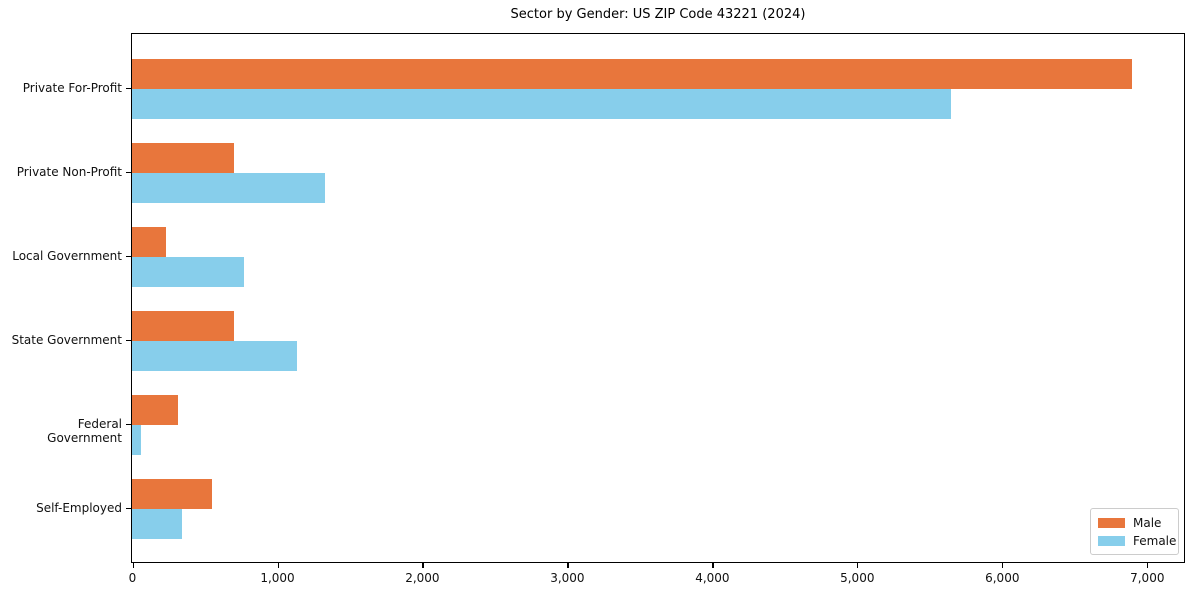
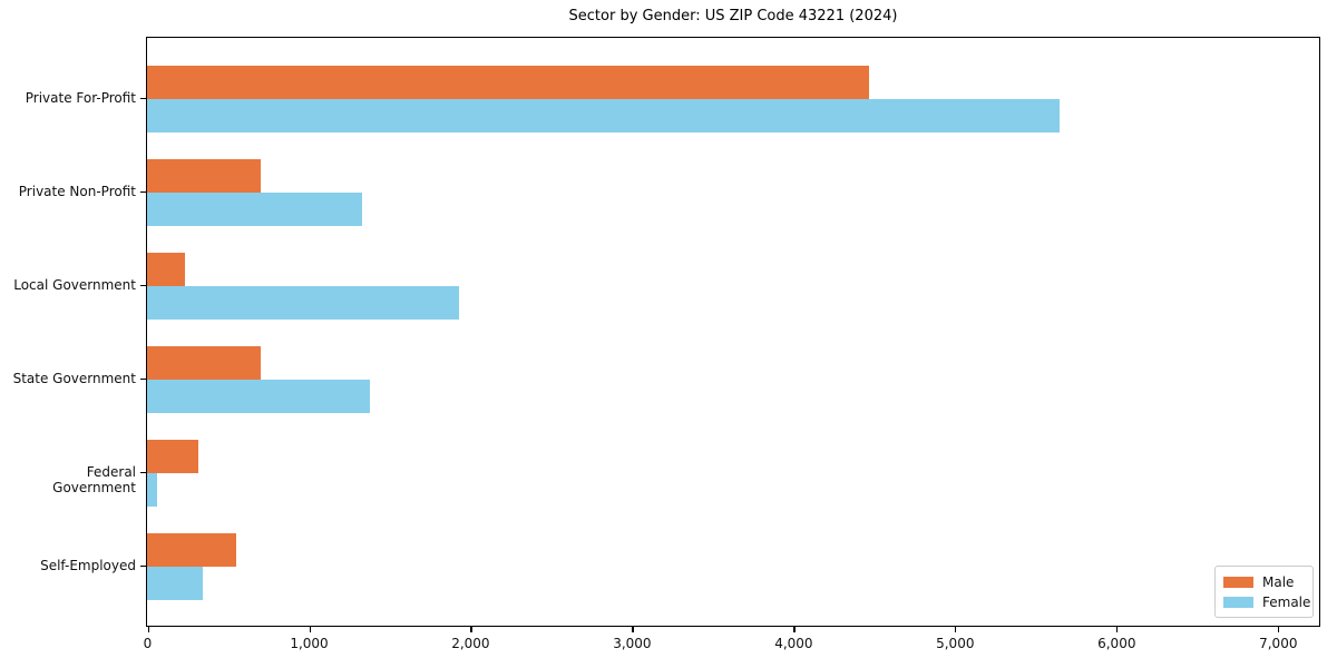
Male/Private For-Profit: 6900 -> 4470
Female/Local Government: 770 -> 1930
Female/State Government: 1140 -> 1380
